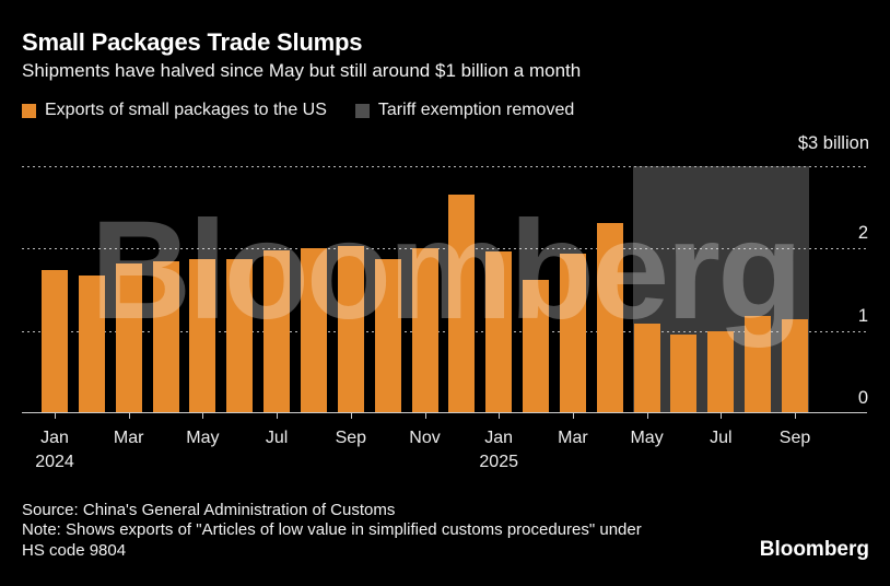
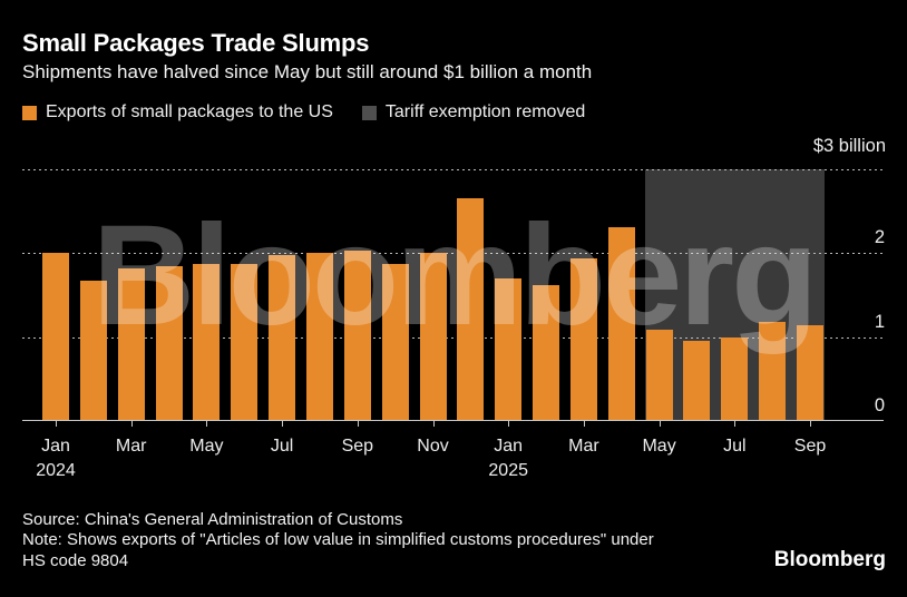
Jan 2024: 1.7 -> 2.0
Jan 2025: 2.0 -> 1.7
